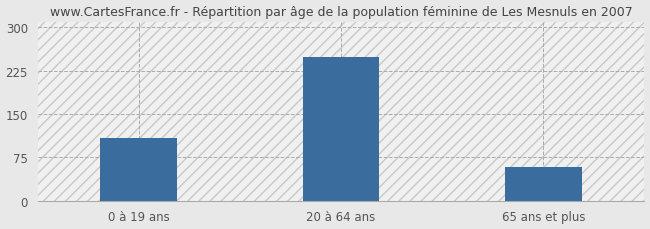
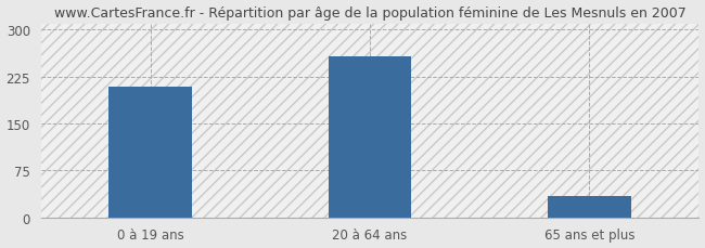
0 à 19 ans: 108 -> 208
20 à 64 ans: 248 -> 258
65 ans et plus: 58 -> 34
